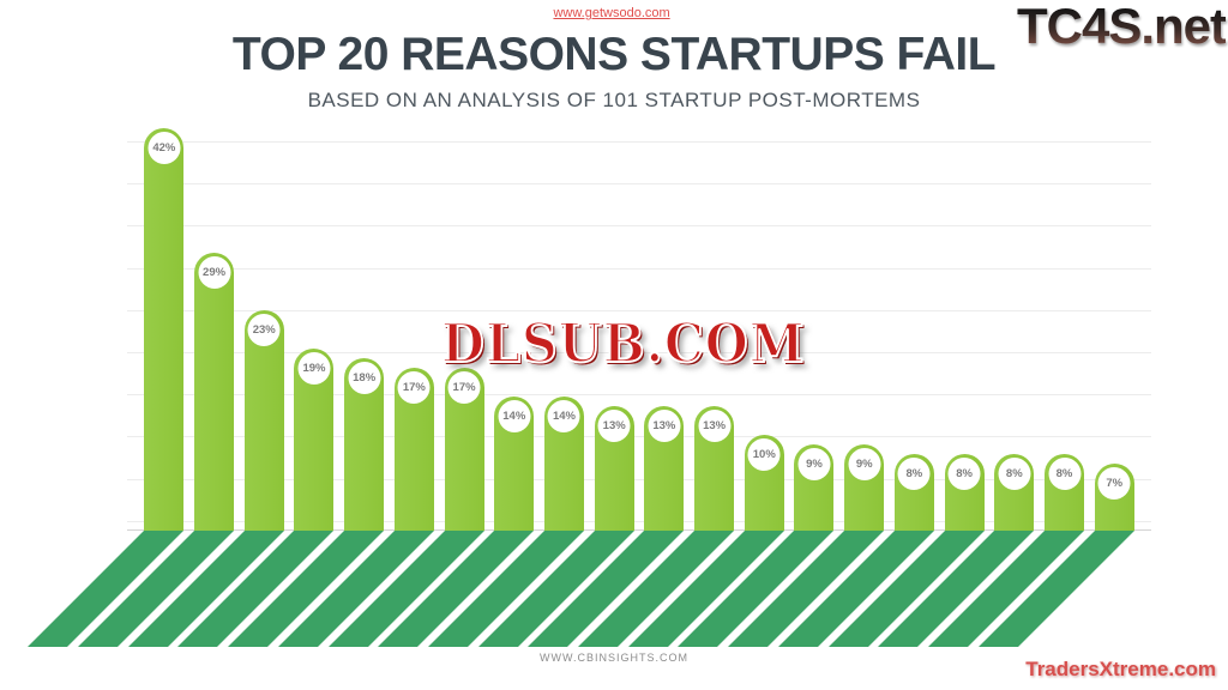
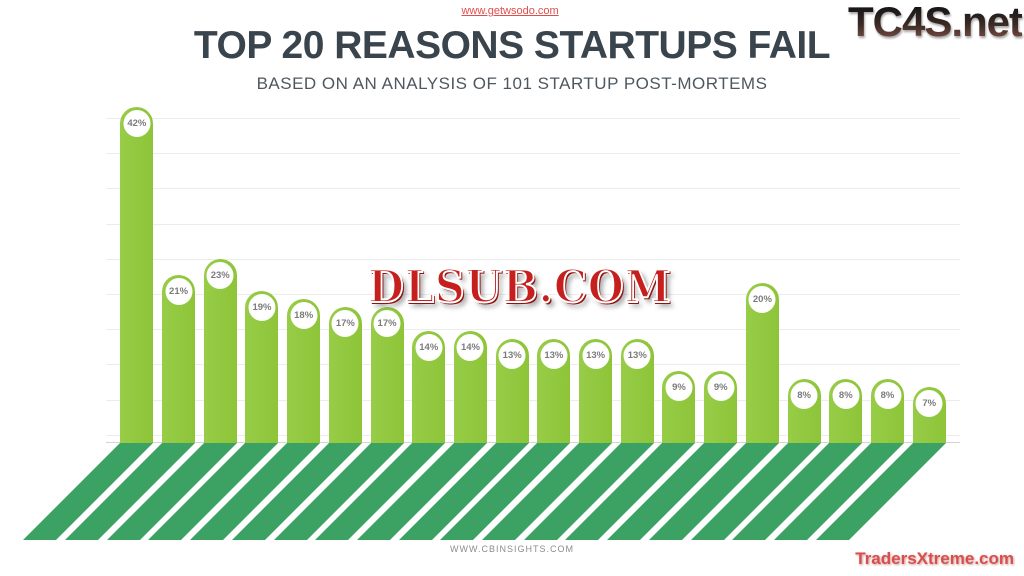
RAN OUT OF CASH: 29% -> 21%
PIVOT GONE BAD: 10% -> 13%
NO FINANCING/ INVESTOR INTEREST: 8% -> 20%
